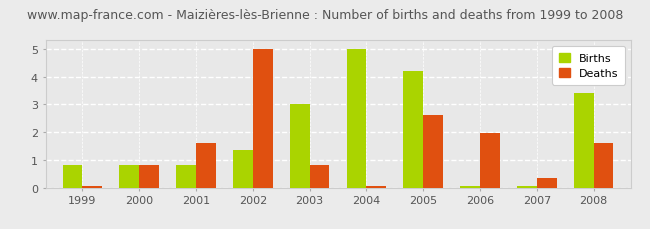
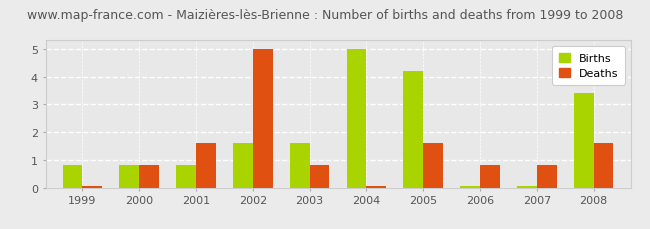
Births/2002: 1.35 -> 1.60
Births/2003: 3.00 -> 1.60
Deaths/2005: 2.60 -> 1.60
Deaths/2006: 1.95 -> 0.80
Deaths/2007: 0.35 -> 0.80
